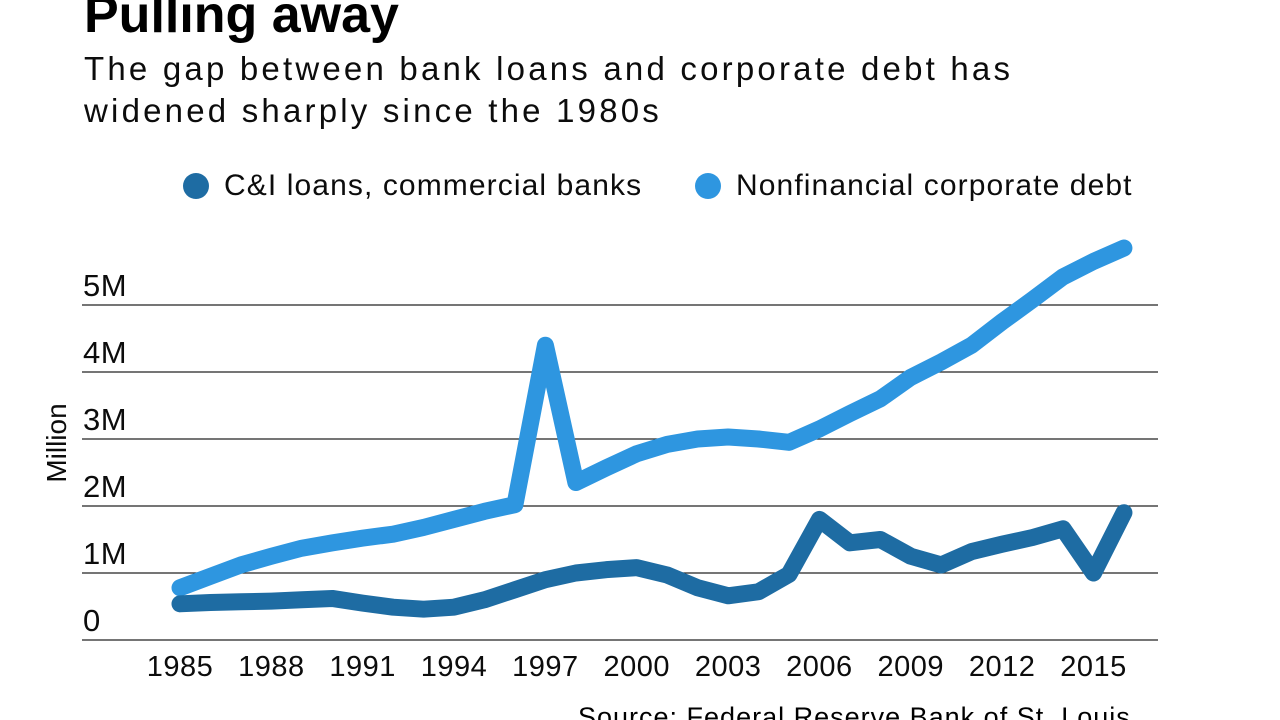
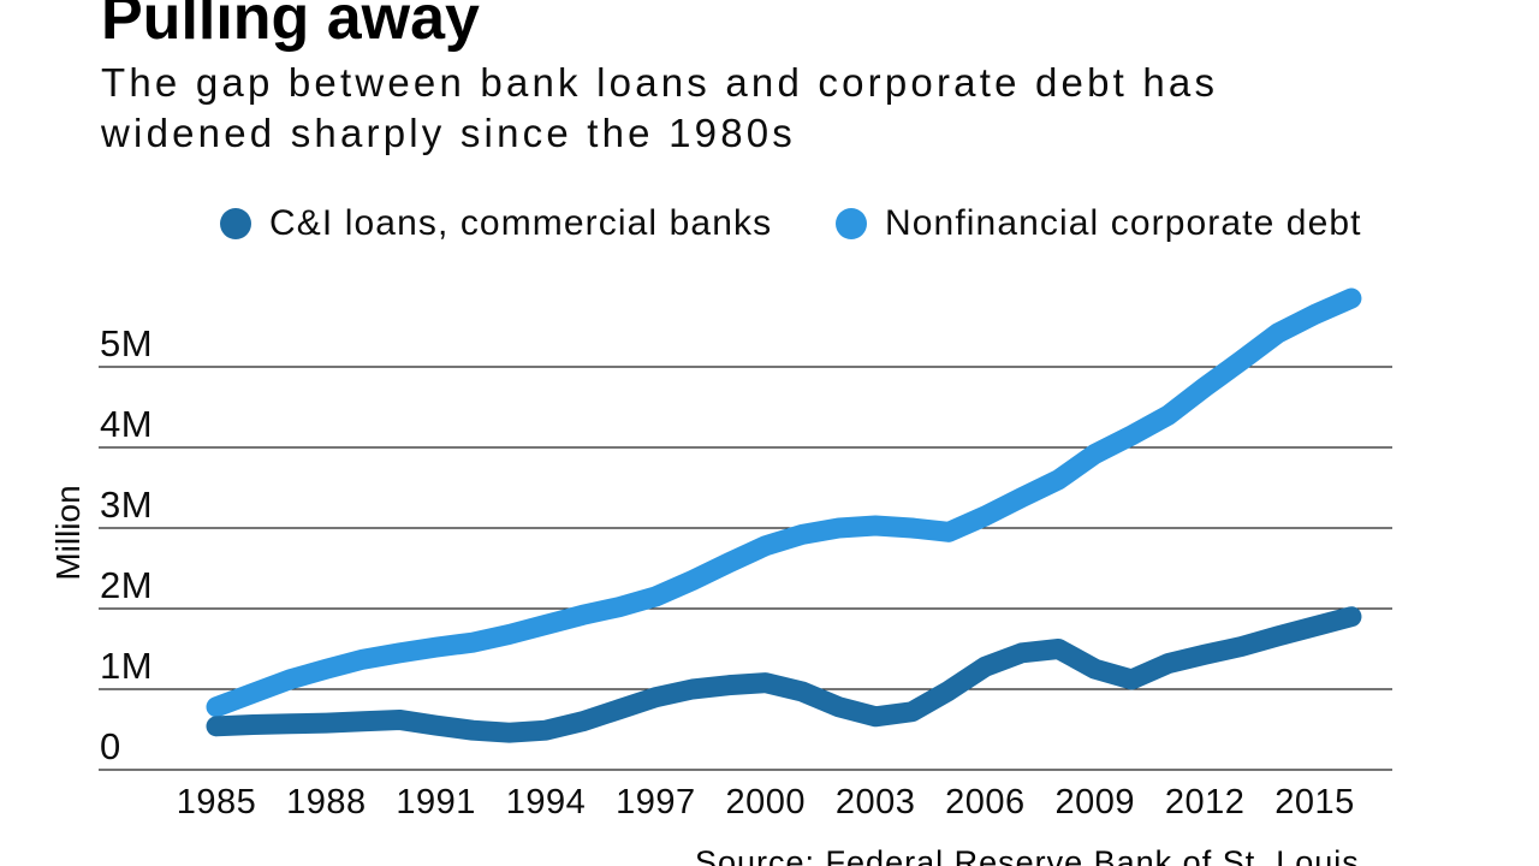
Nonfinancial corporate debt/1997: 4.4M -> 2.1M
C&I loans, commercial banks/2006: 1.8M -> 1.3M
C&I loans, commercial banks/2015: 1.0M -> 1.8M
